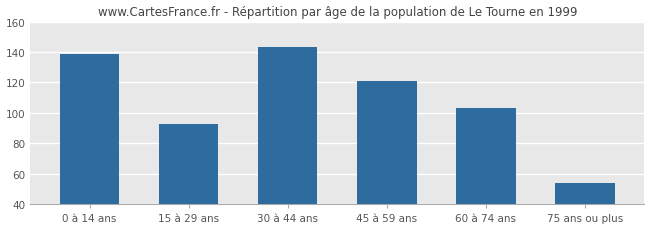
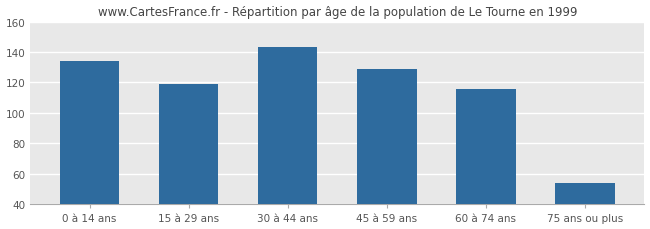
0 à 14 ans: 139 -> 134
15 à 29 ans: 93 -> 119
45 à 59 ans: 121 -> 129
60 à 74 ans: 103 -> 116
